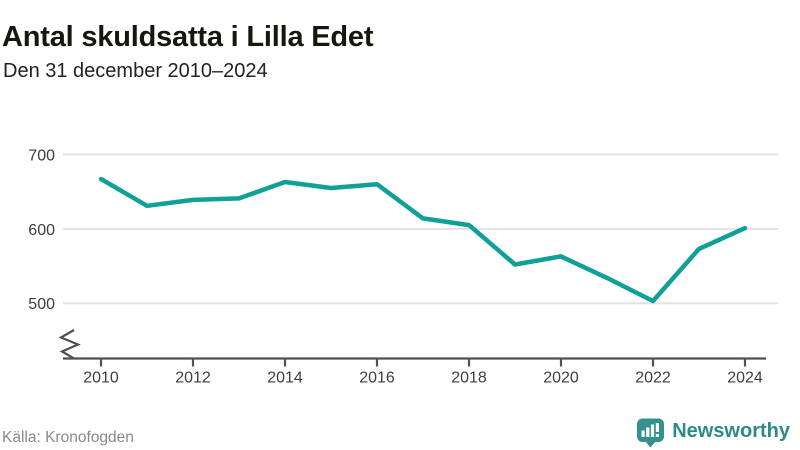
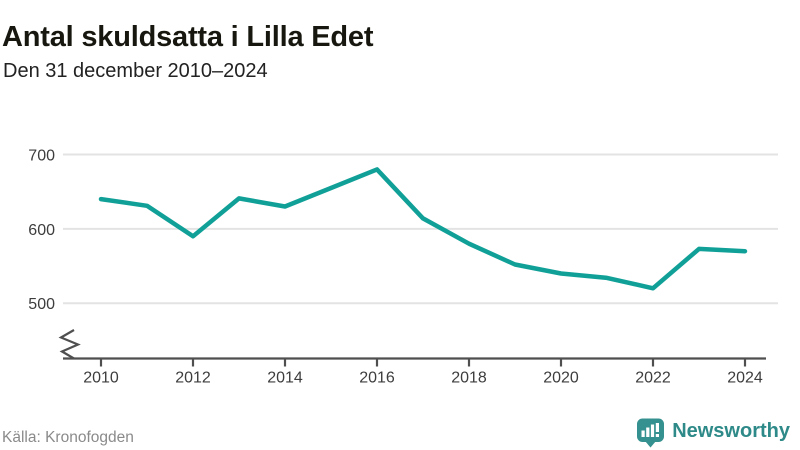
2010: 670 -> 640
2012: 640 -> 590
2014: 660 -> 630
2016: 660 -> 680
2018: 600 -> 580
2020: 560 -> 540
2022: 500 -> 520
2024: 600 -> 570
